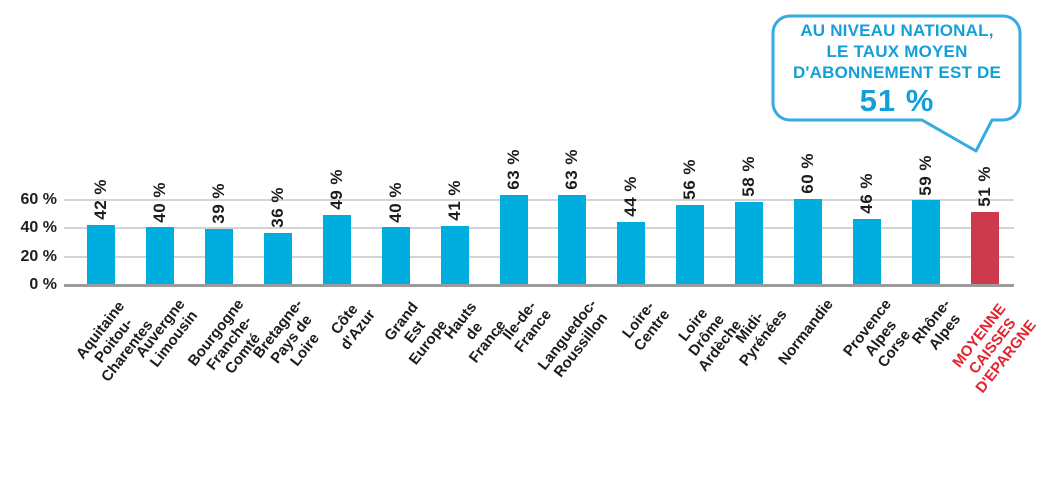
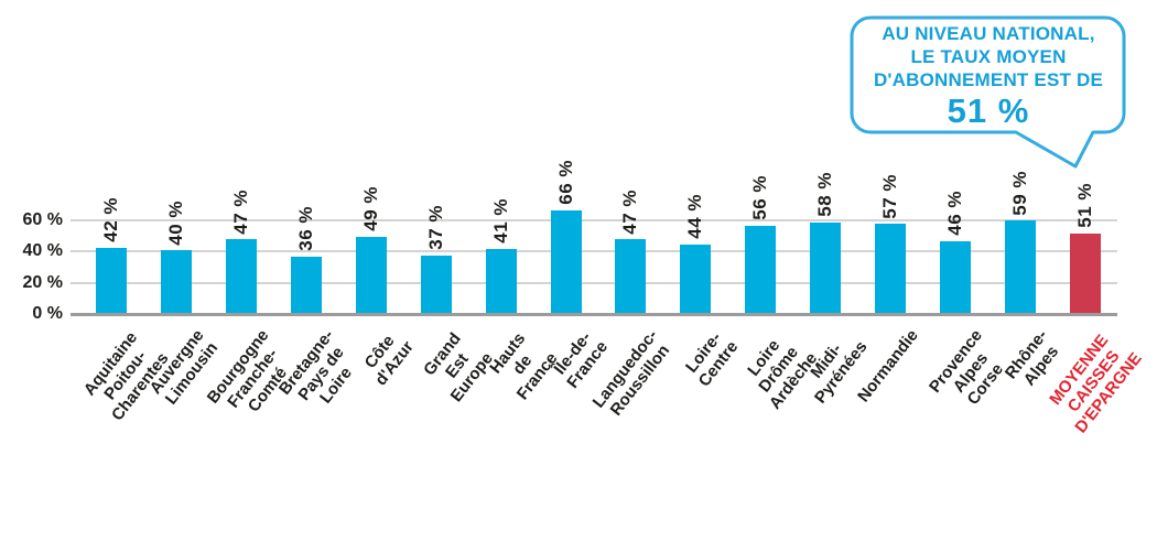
Bourgogne Franche-Comté: 39 -> 47
Grand Est Europe: 40 -> 37
Île-de-France: 63 -> 66
Languedoc- Roussillon: 63 -> 47
Normandie: 60 -> 57
